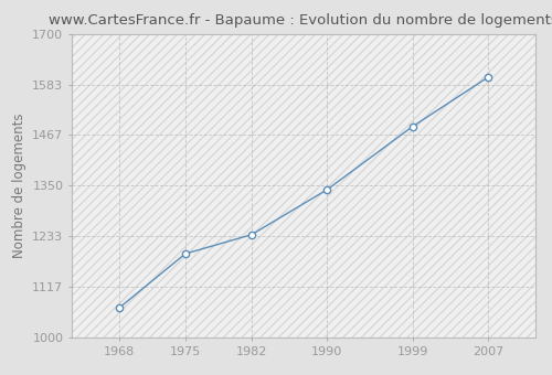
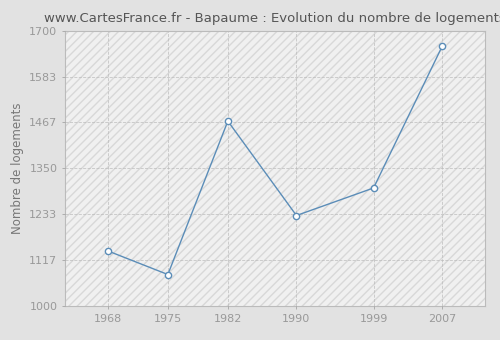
1968: 1068 -> 1140
1975: 1193 -> 1080
1982: 1237 -> 1470
1990: 1341 -> 1230
1999: 1486 -> 1300
2007: 1600 -> 1660
